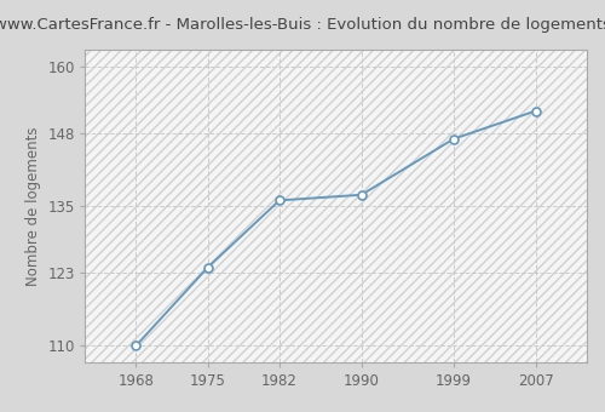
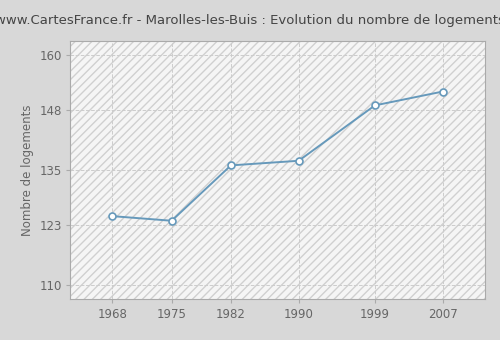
1968: 110 -> 125
1999: 147 -> 149
